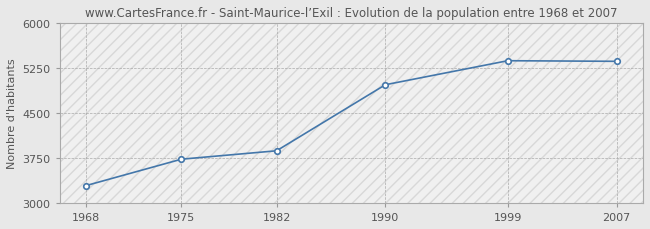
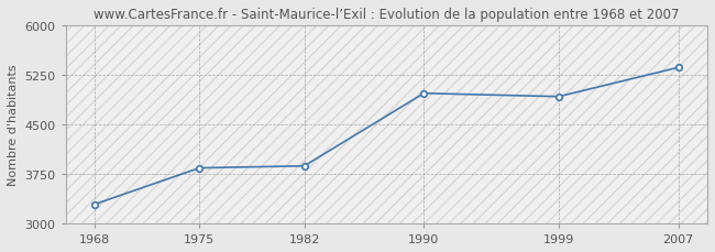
1975: 3730 -> 3840
1999: 5370 -> 4920
